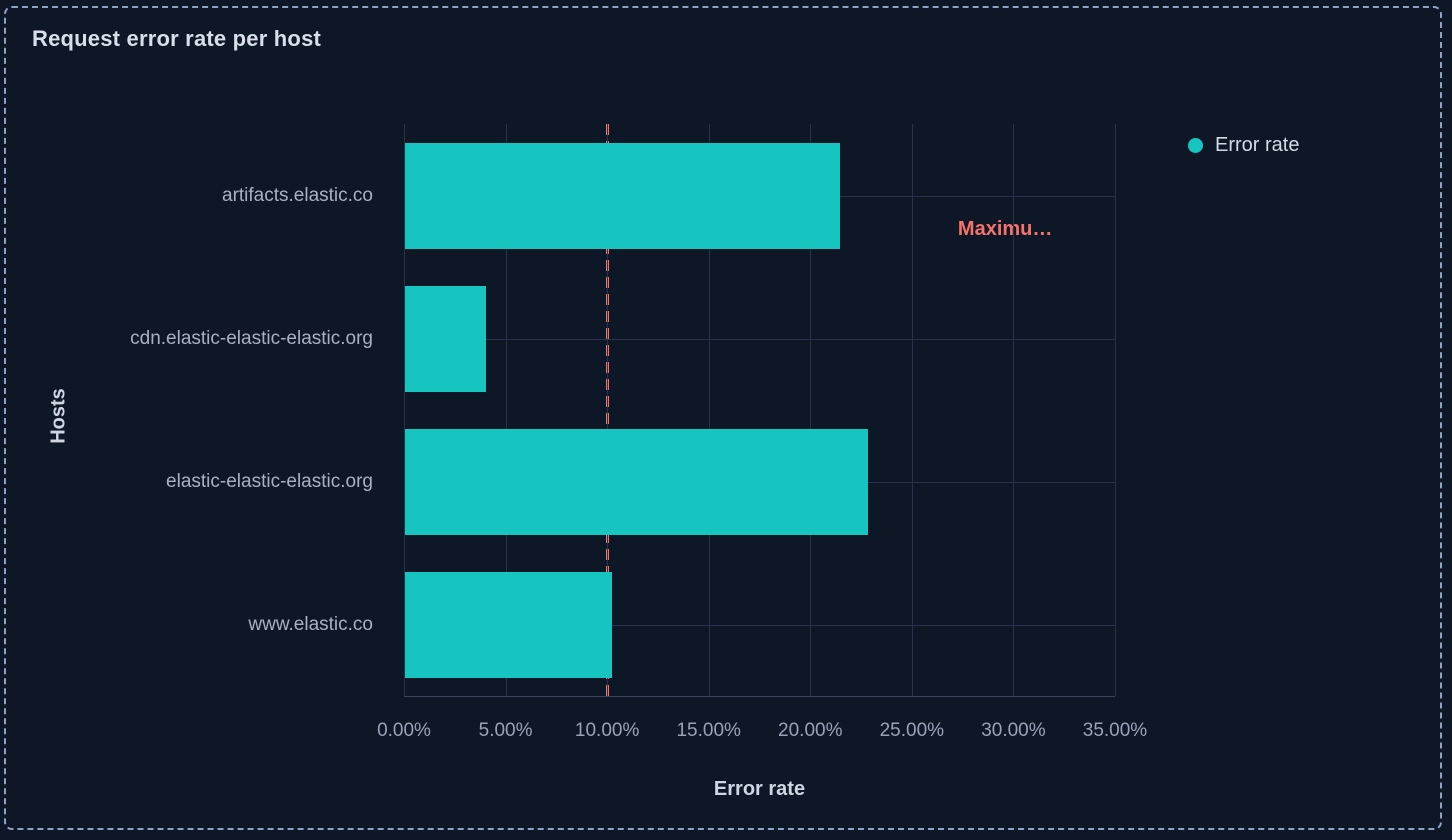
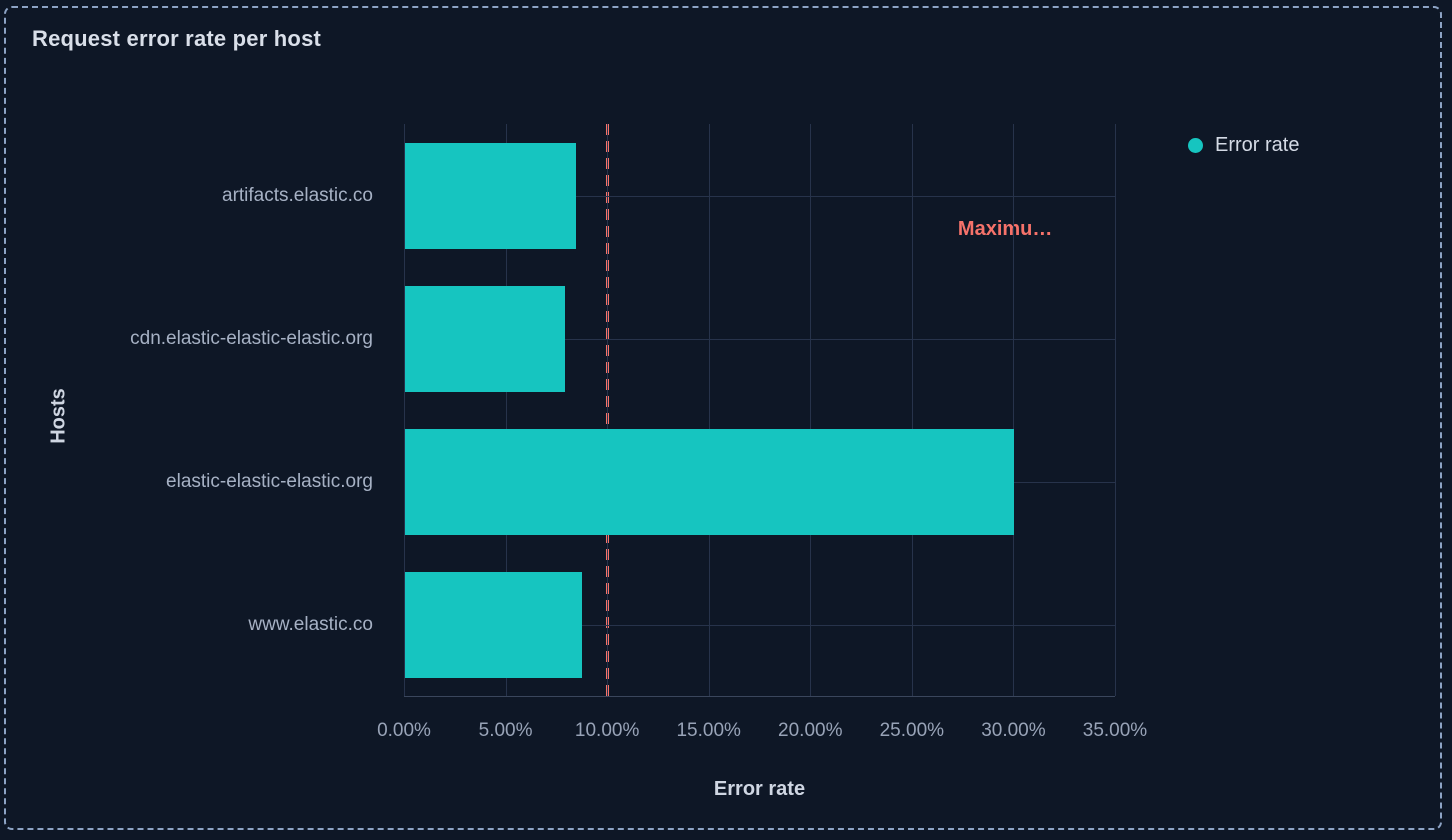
artifacts.elastic.co: 21.4% -> 8.4%
cdn.elastic-elastic-elastic.org: 4.0% -> 7.9%
elastic-elastic-elastic.org: 22.8% -> 30.0%
www.elastic.co: 10.2% -> 8.7%
